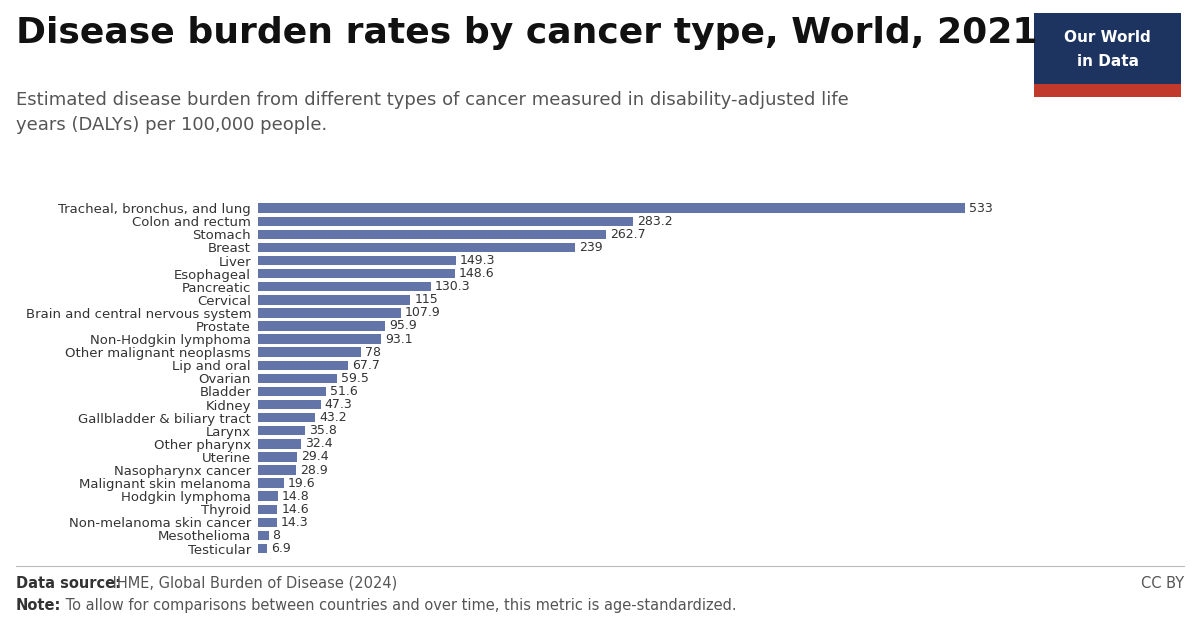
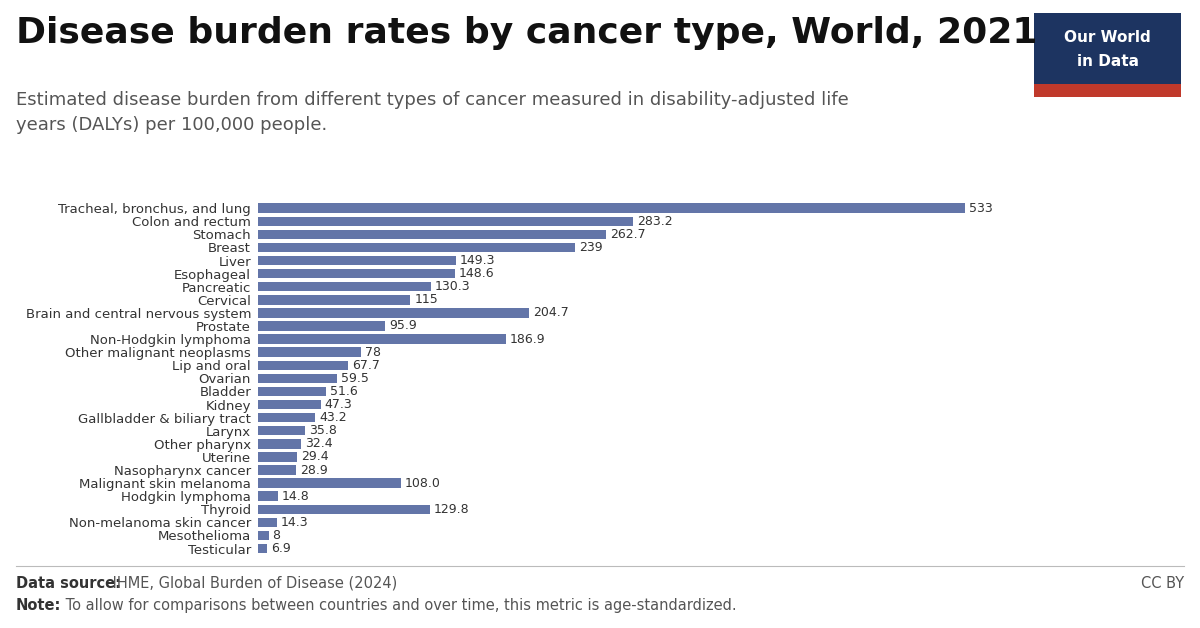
Brain and central nervous system: 107.9 -> 204.7
Non-Hodgkin lymphoma: 93.1 -> 186.9
Malignant skin melanoma: 19.6 -> 108.0
Thyroid: 14.6 -> 129.8
